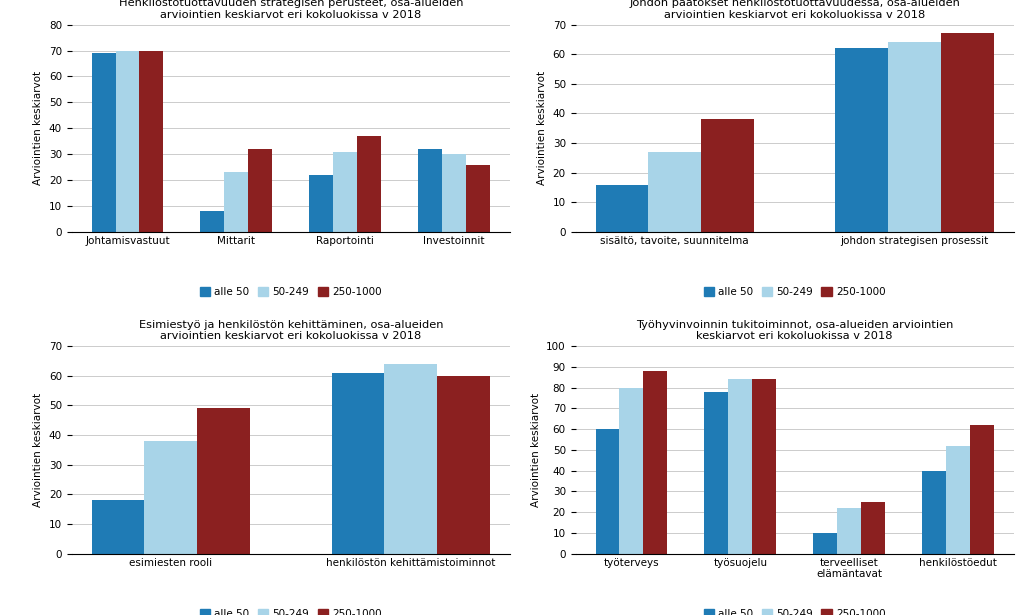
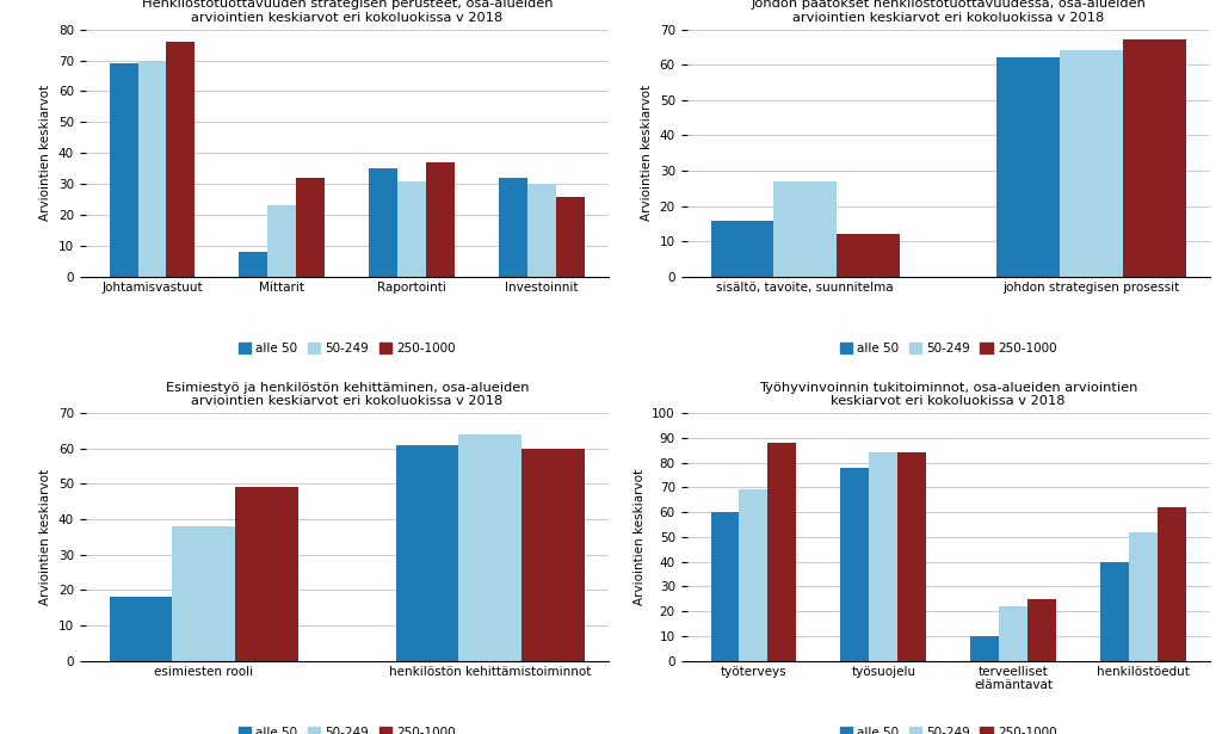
250-1000/Johtamisvastuut: 70 -> 76
alle 50/Raportointi: 22 -> 35
250-1000/sisältö, tavoite, suunnitelma: 38 -> 12
50-249/työterveys: 80 -> 69
